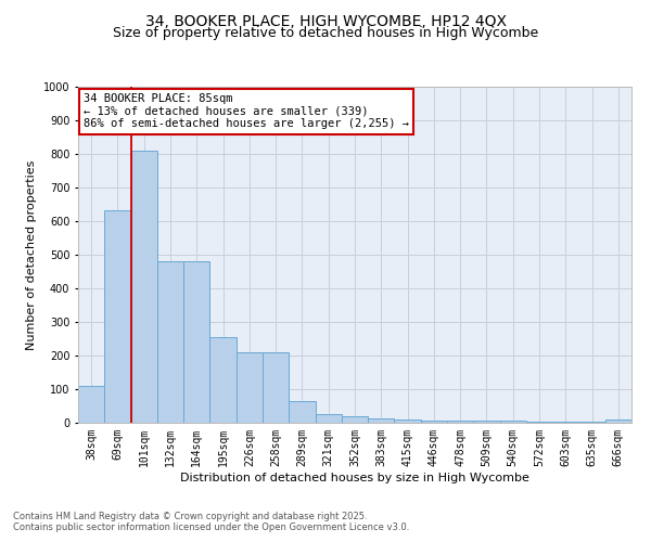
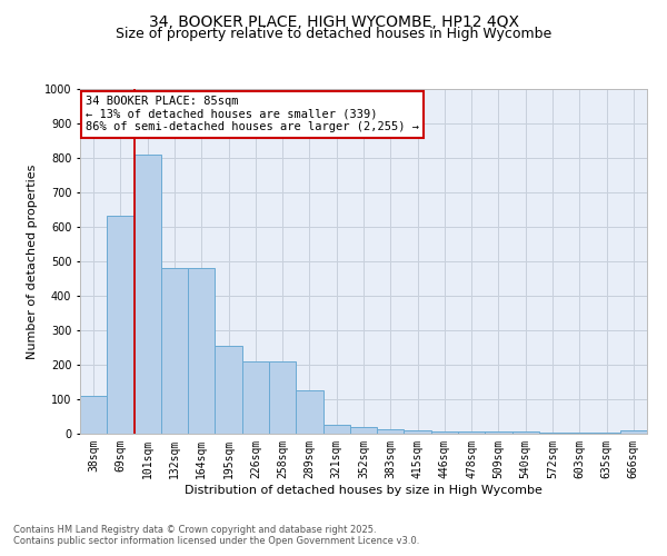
289sqm: 63 -> 125
